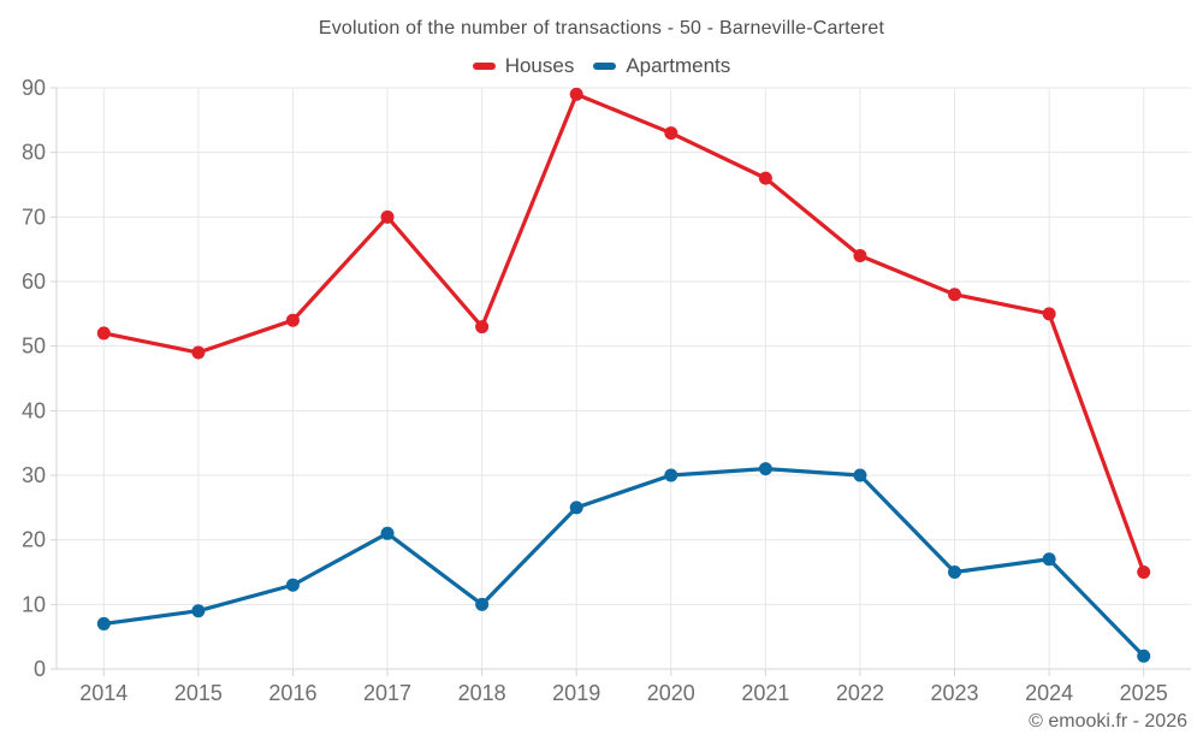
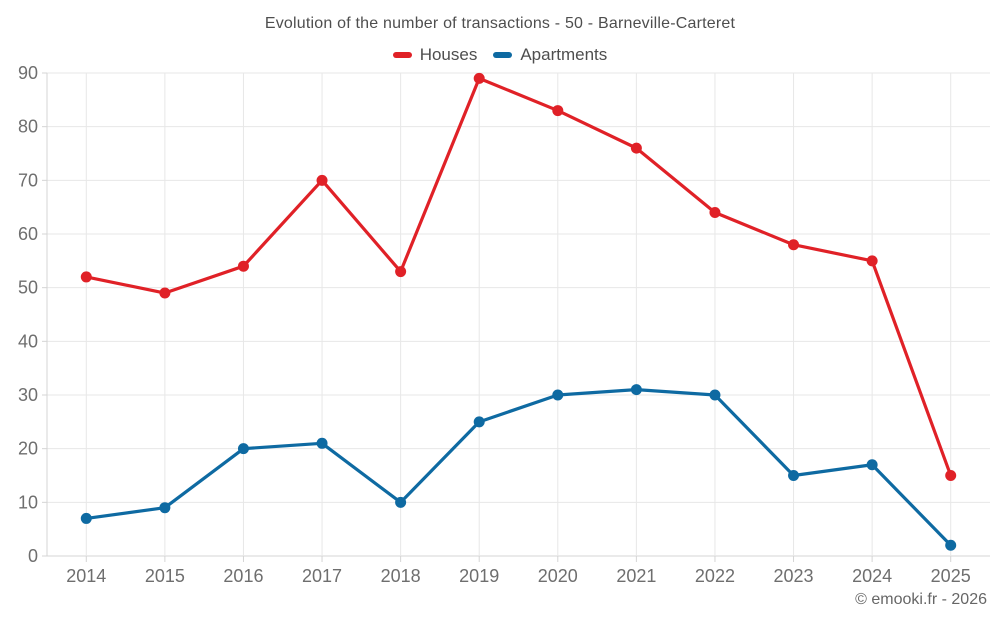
Apartments/2016: 13 -> 20
